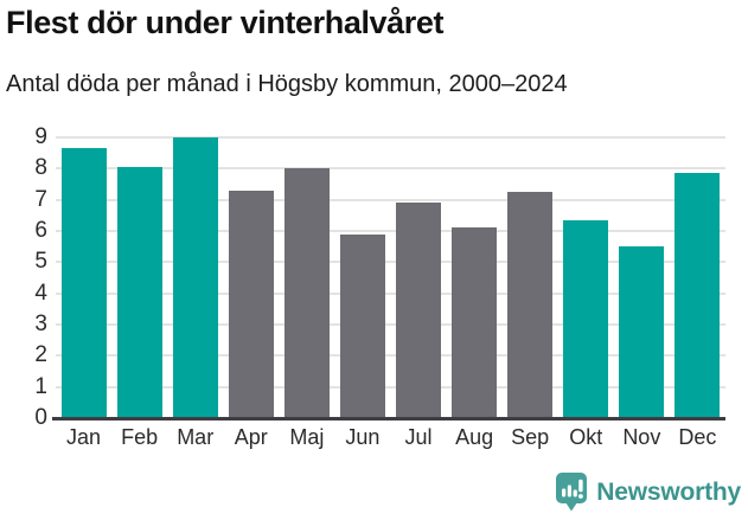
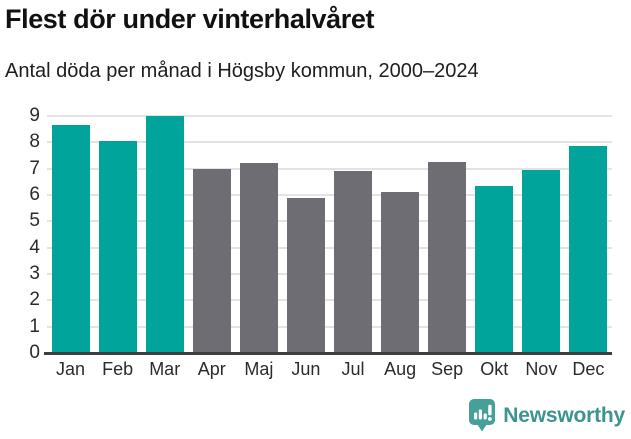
Apr: 7.3 -> 7.0
Maj: 8.0 -> 7.2
Nov: 5.5 -> 7.0
